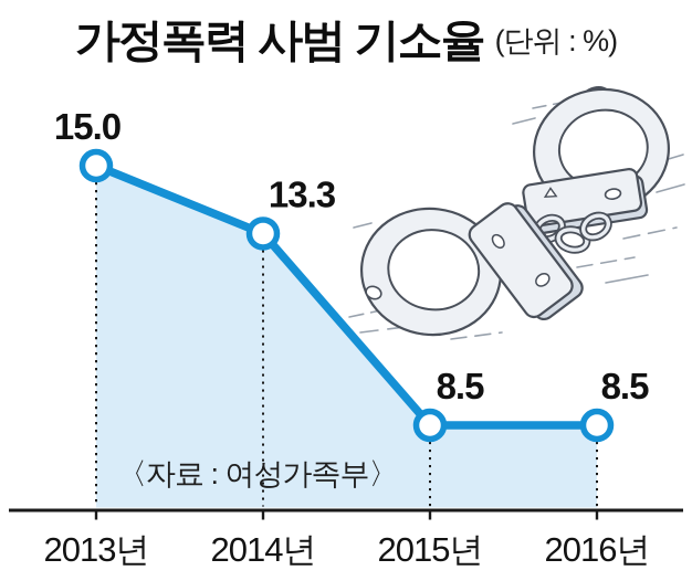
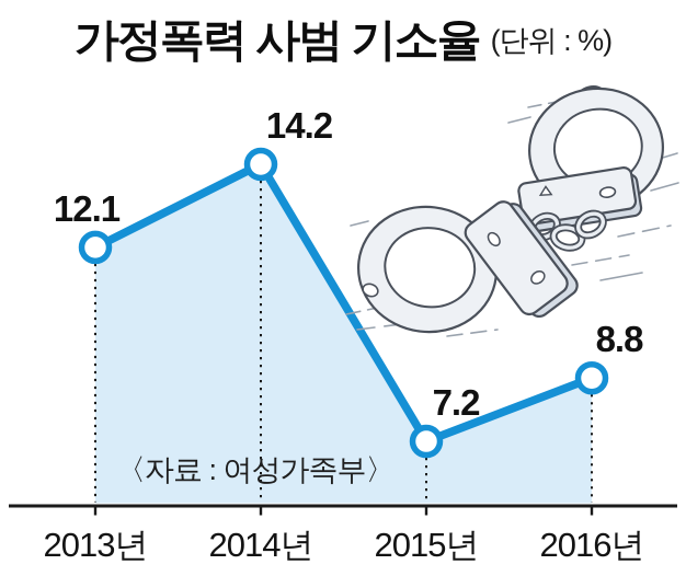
2013년: 15.0 -> 12.1
2014년: 13.3 -> 14.2
2015년: 8.5 -> 7.2
2016년: 8.5 -> 8.8
